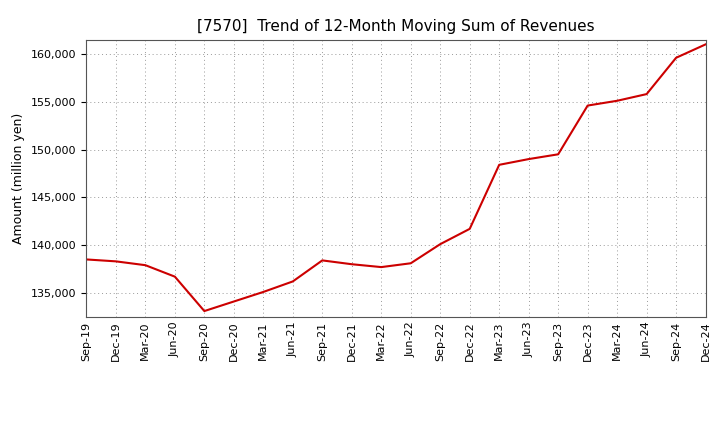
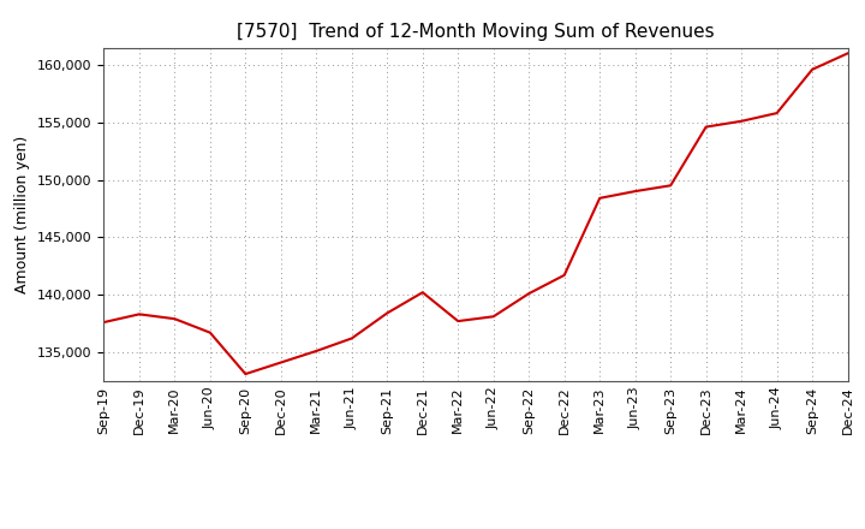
Sep-19: 138,500 -> 137,600
Dec-21: 138,000 -> 140,200
